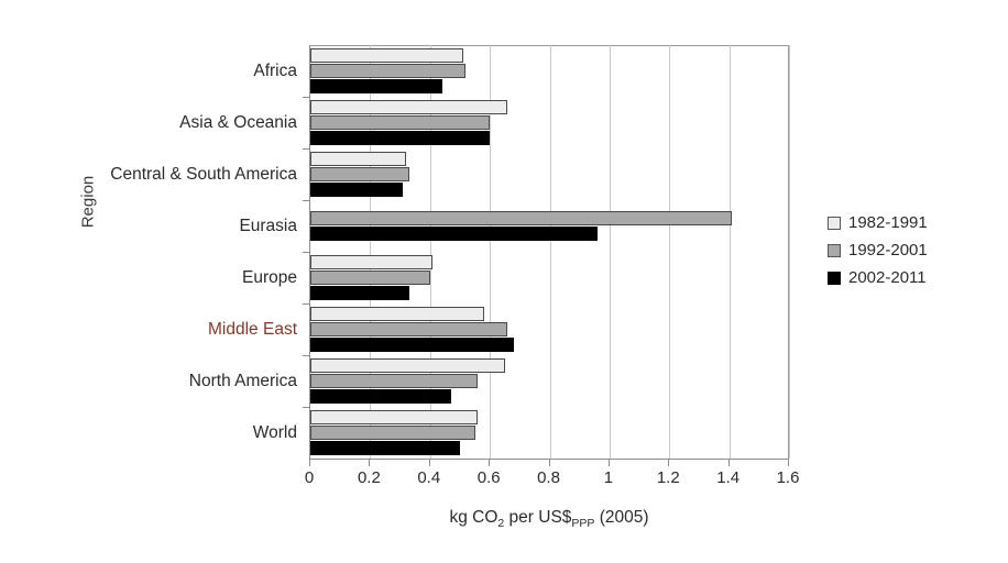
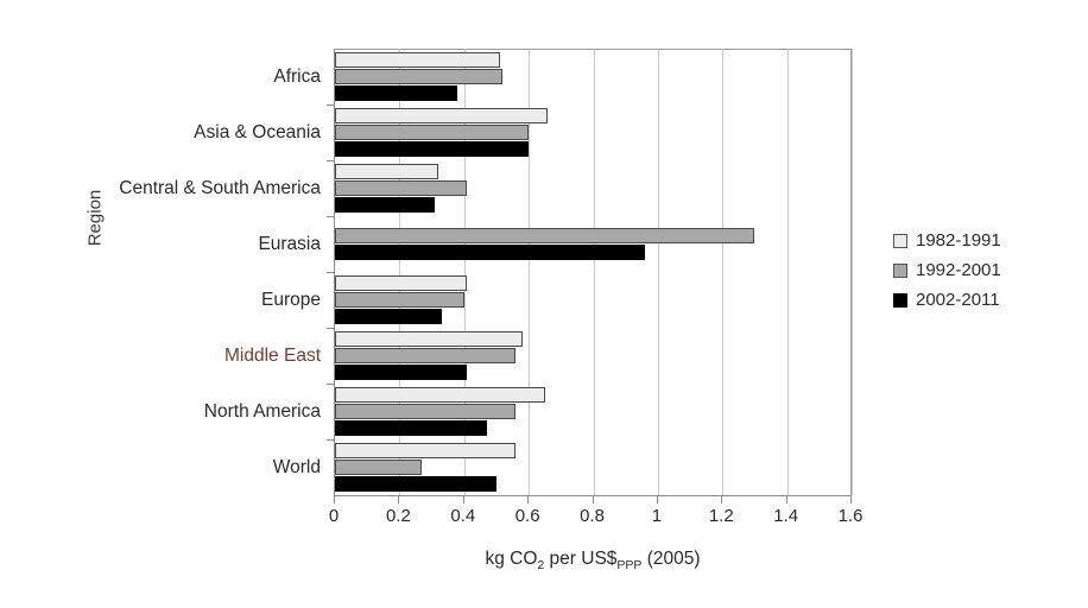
2002-2011/Africa: 0.44 -> 0.38
1992-2001/Central & South America: 0.33 -> 0.41
1992-2001/Eurasia: 1.41 -> 1.30
1992-2001/Middle East: 0.66 -> 0.56
2002-2011/Middle East: 0.68 -> 0.41
1992-2001/World: 0.55 -> 0.27
